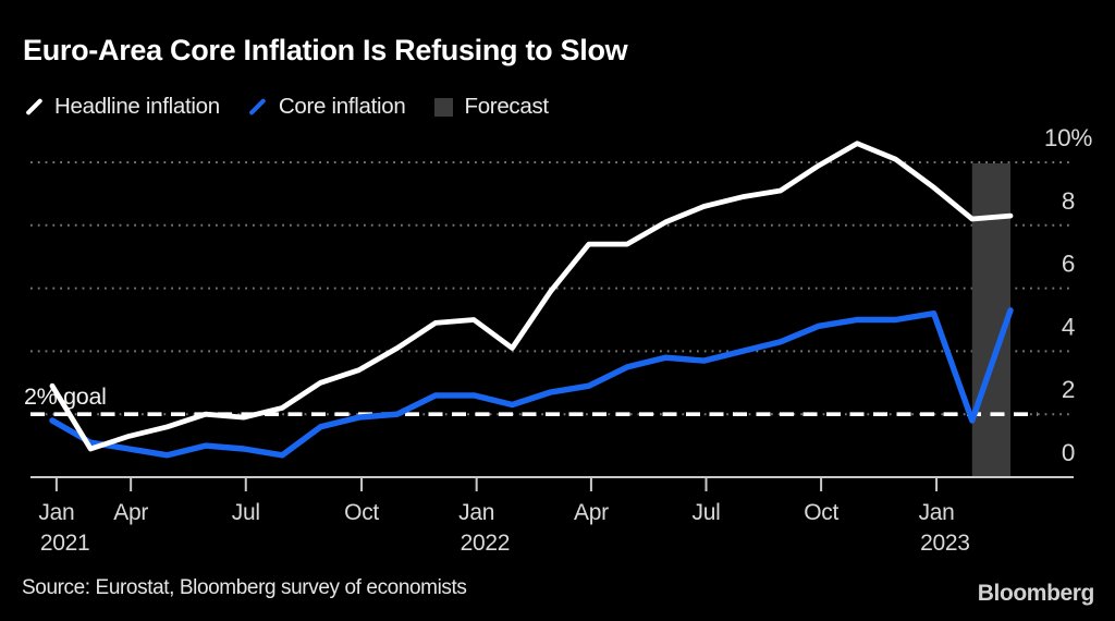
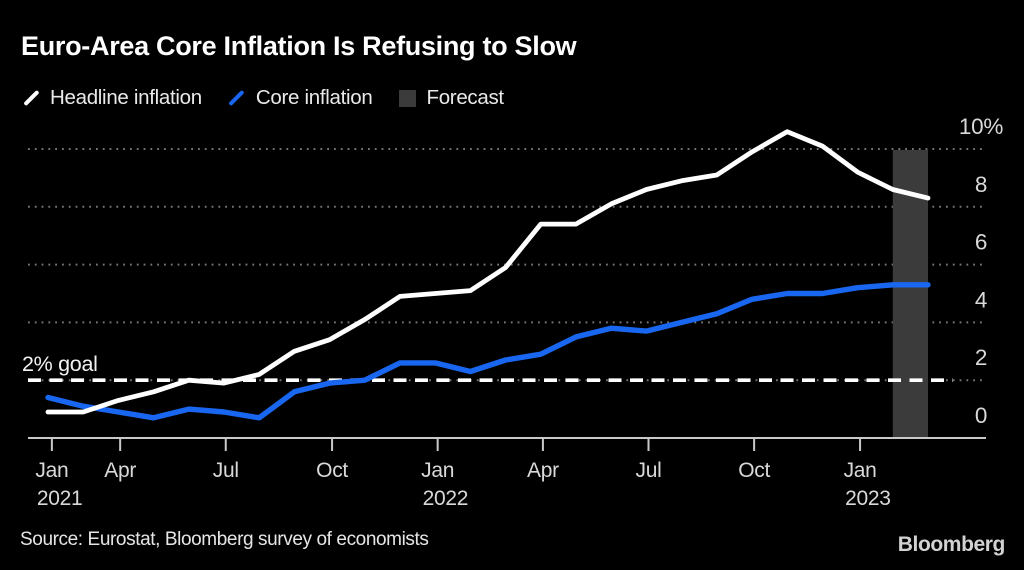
Headline inflation/Jan 2021: 2.9 -> 0.9
Core inflation/Jan 2021: 1.8 -> 1.4
Headline inflation/Jan 2022: 4.1 -> 5.1
Headline inflation/Jan 2023: 8.2 -> 8.6
Core inflation/Jan 2023: 1.8 -> 5.3
